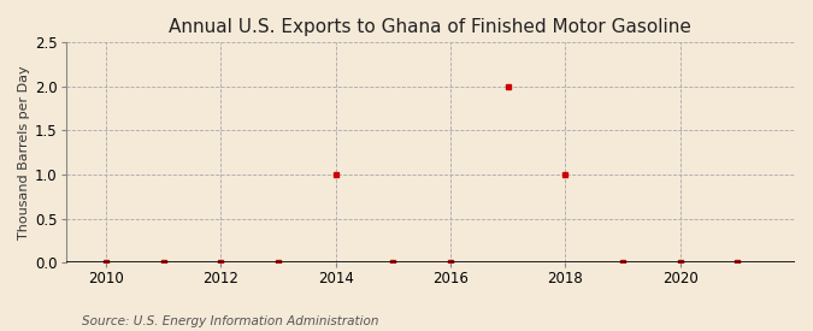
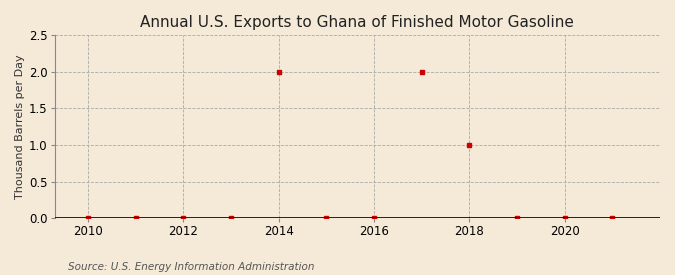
2014: 1 -> 2
